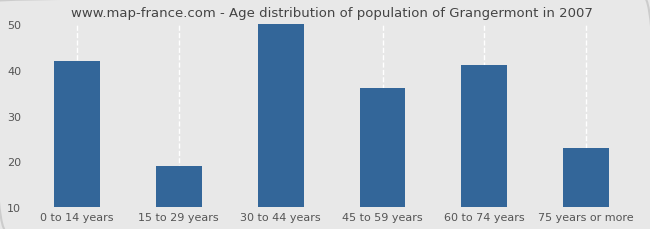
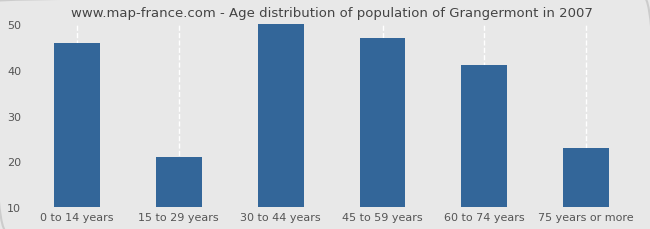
0 to 14 years: 42 -> 46
15 to 29 years: 19 -> 21
45 to 59 years: 36 -> 47
